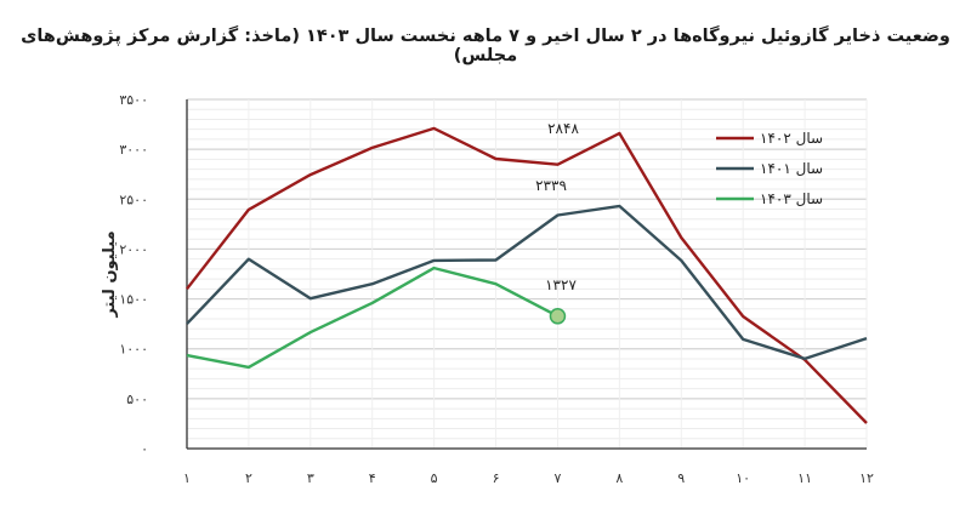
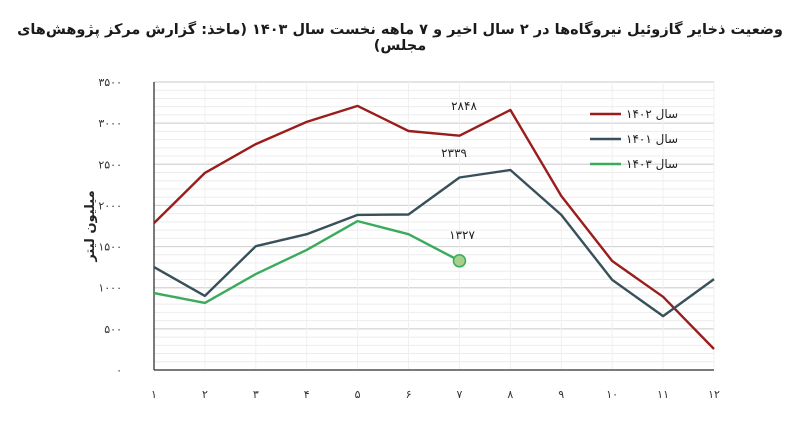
سال ۱۴۰۲/۱: 1600 -> 1800
سال ۱۴۰۱/۲: 1900 -> 900
سال ۱۴۰۱/۱۱: 900 -> 700
